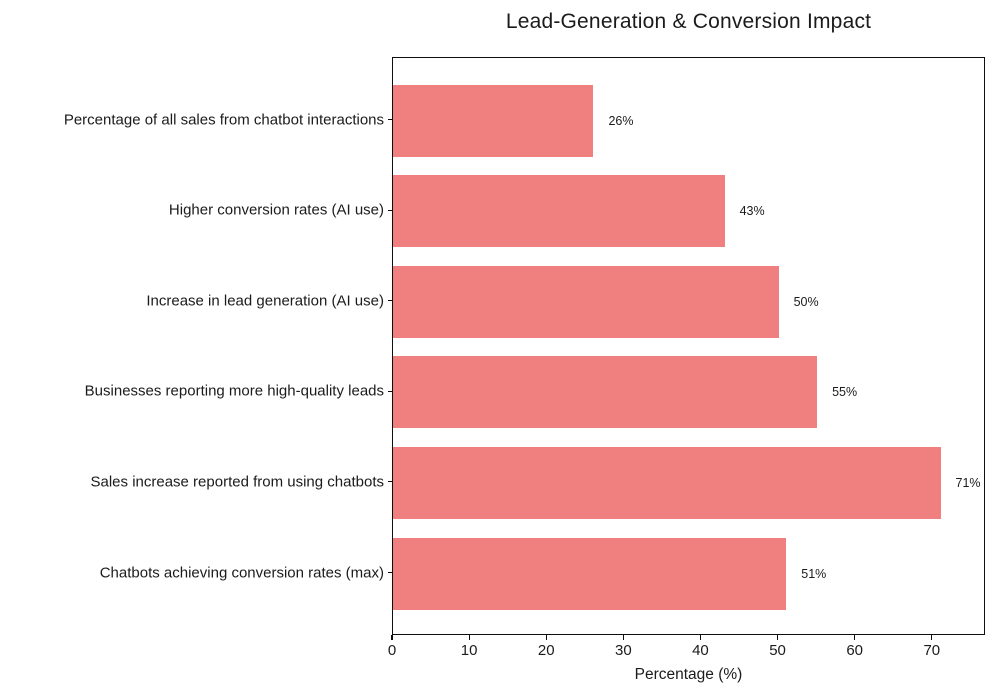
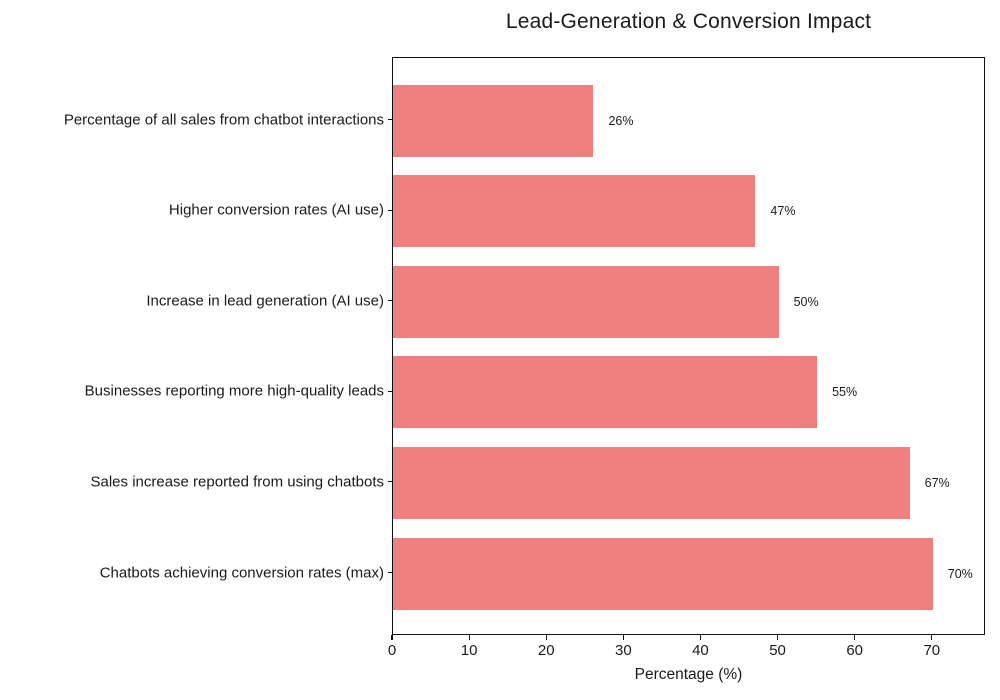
Higher conversion rates (AI use): 43% -> 47%
Sales increase reported from using chatbots: 71% -> 67%
Chatbots achieving conversion rates (max): 51% -> 70%
